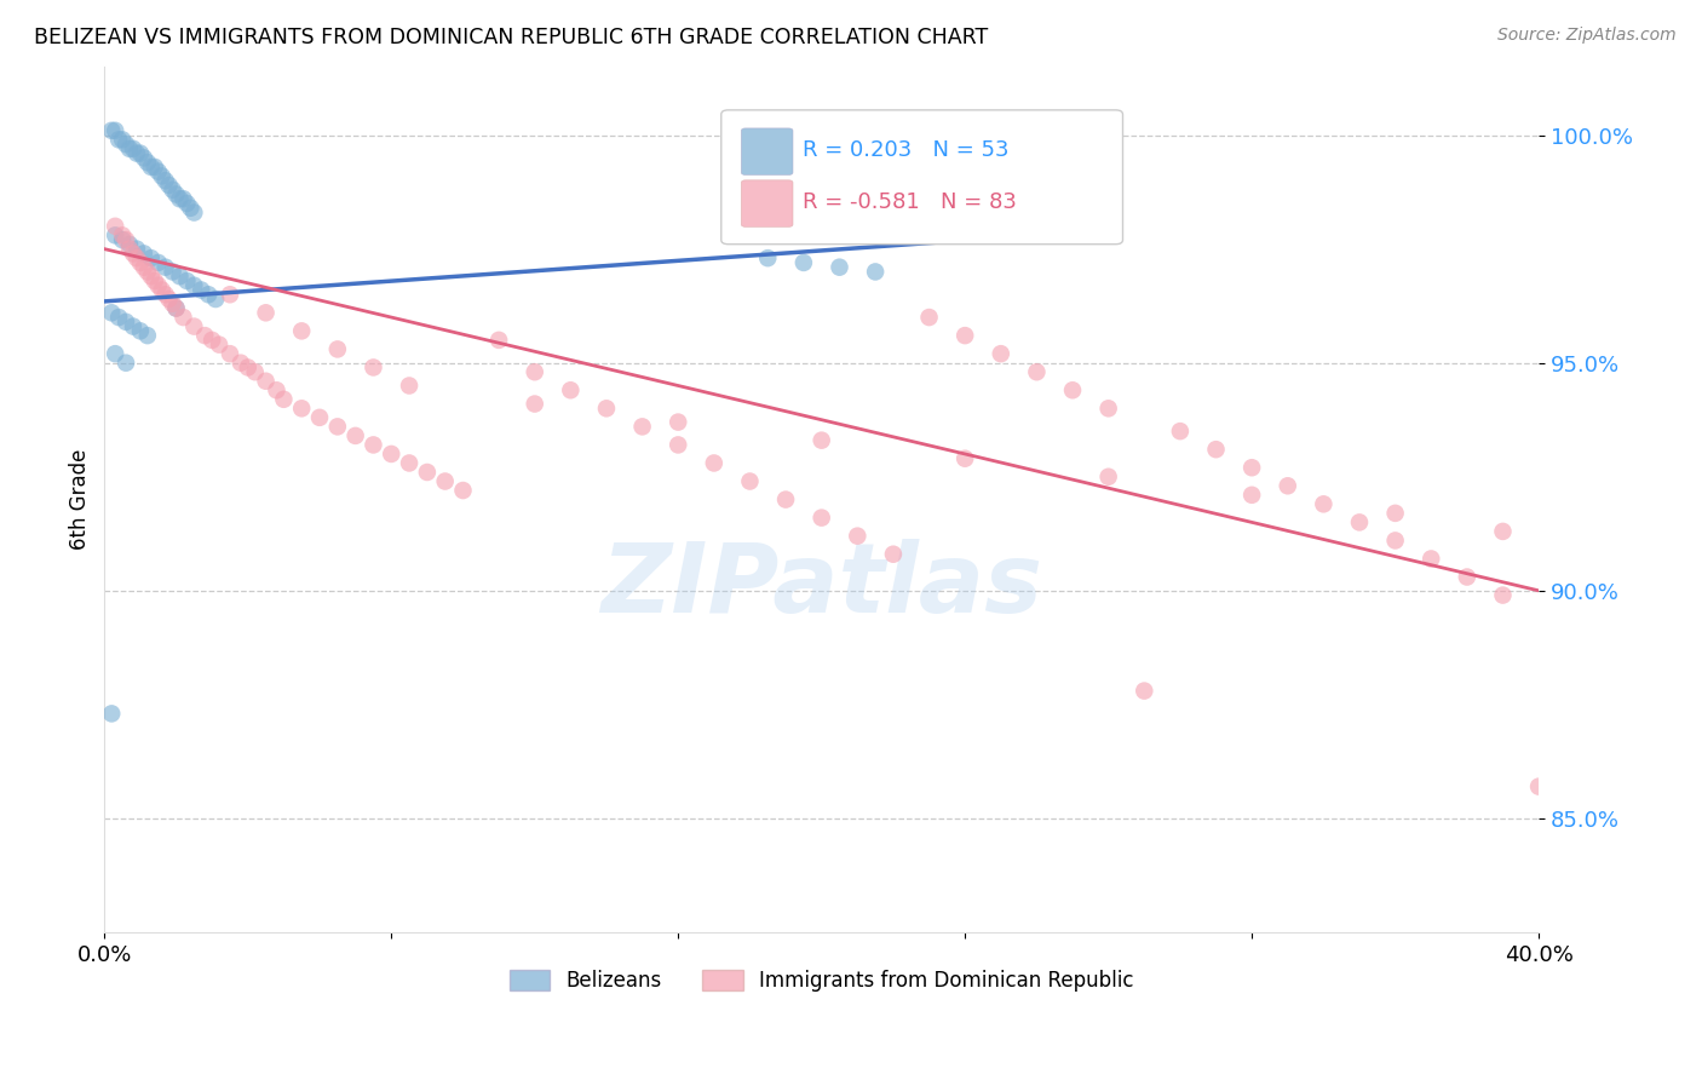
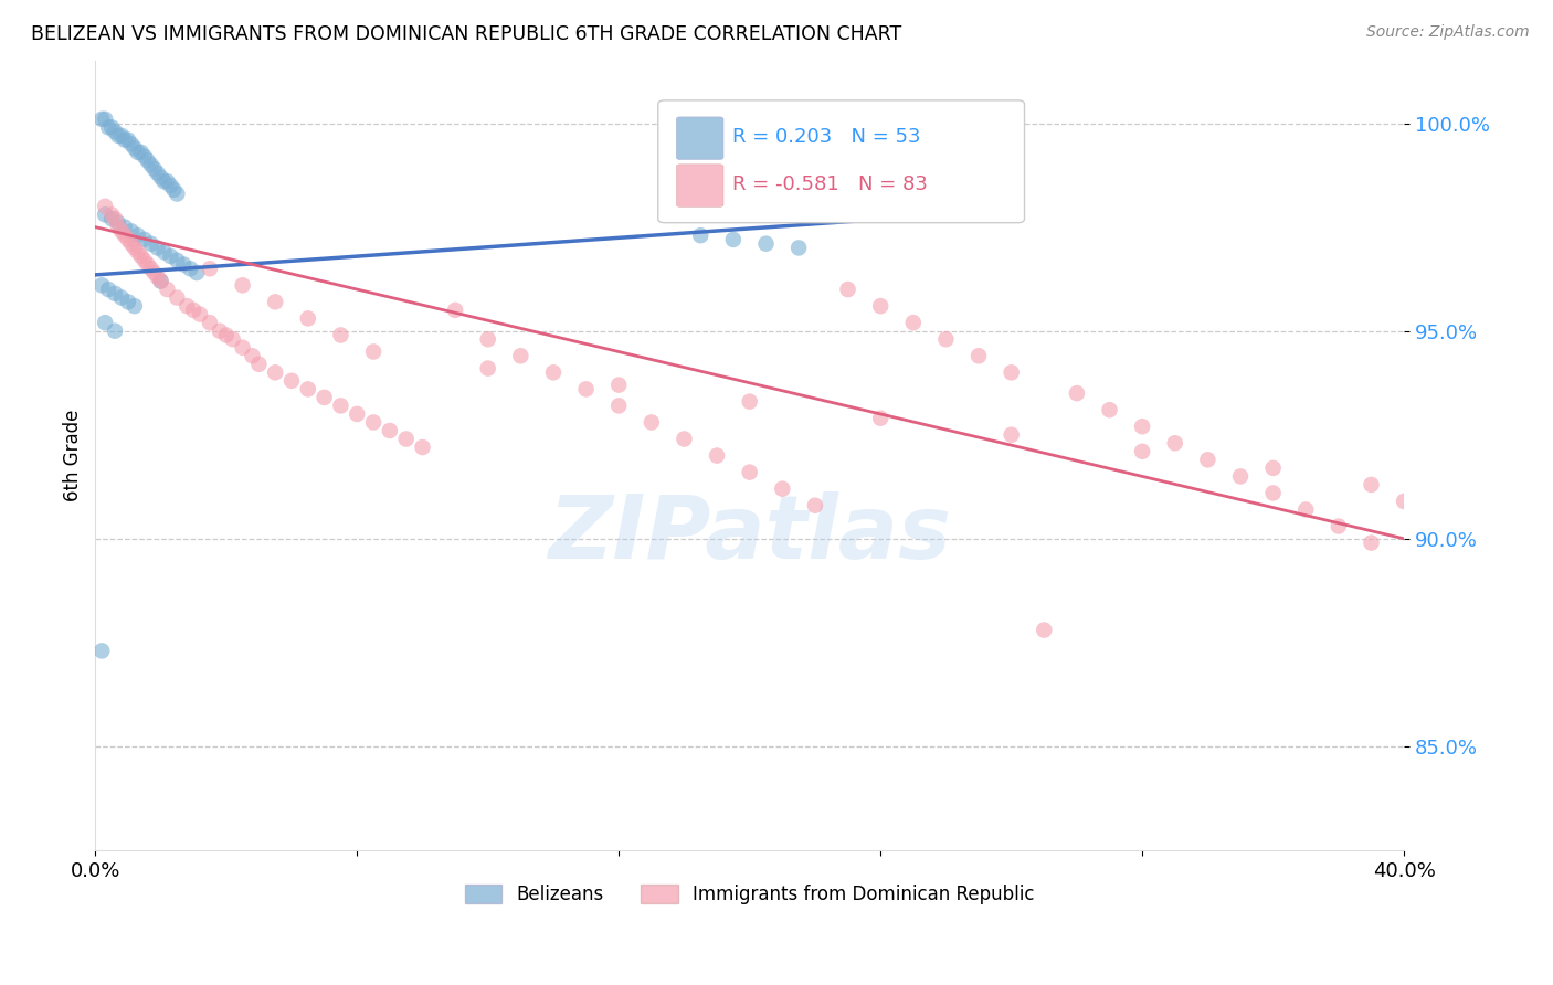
Immigrants from Dominican Republic/40.0%: 85.7% -> 90.9%
